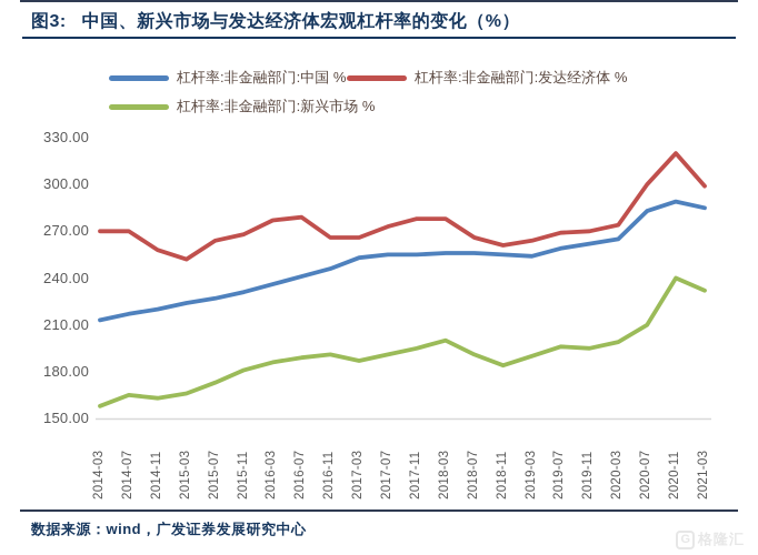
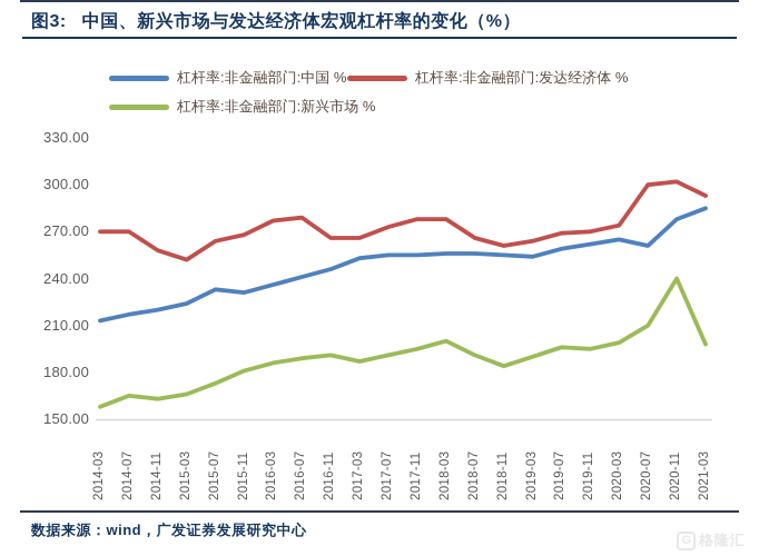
杠杆率:非金融部门:中国 %/2015-07: 227 -> 233
杠杆率:非金融部门:中国 %/2020-07: 283 -> 261
杠杆率:非金融部门:中国 %/2020-11: 289 -> 278
杠杆率:非金融部门:发达经济体 %/2020-11: 320 -> 302
杠杆率:非金融部门:发达经济体 %/2021-03: 299 -> 293
杠杆率:非金融部门:新兴市场 %/2021-03: 232 -> 198
